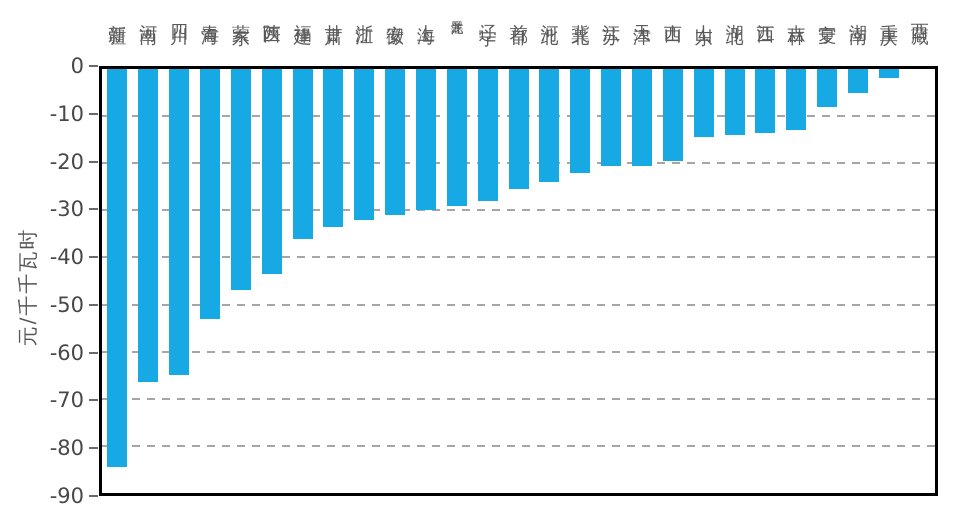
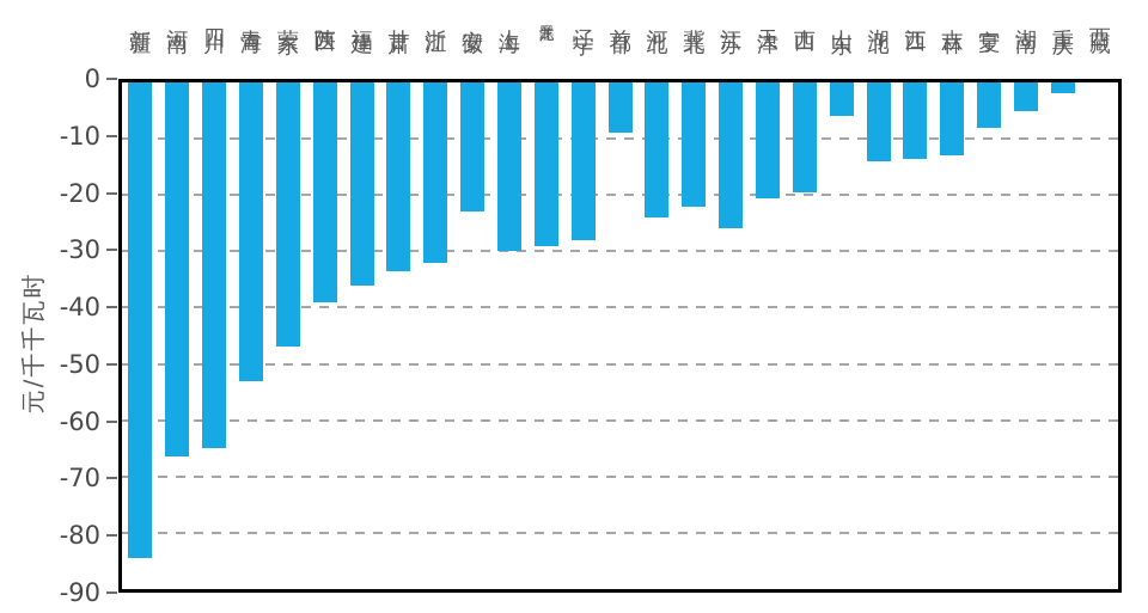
陕西: -44 -> -39
安徽: -31 -> -23
首都: -26 -> -9
江苏: -20 -> -26
山东: -14 -> -6
